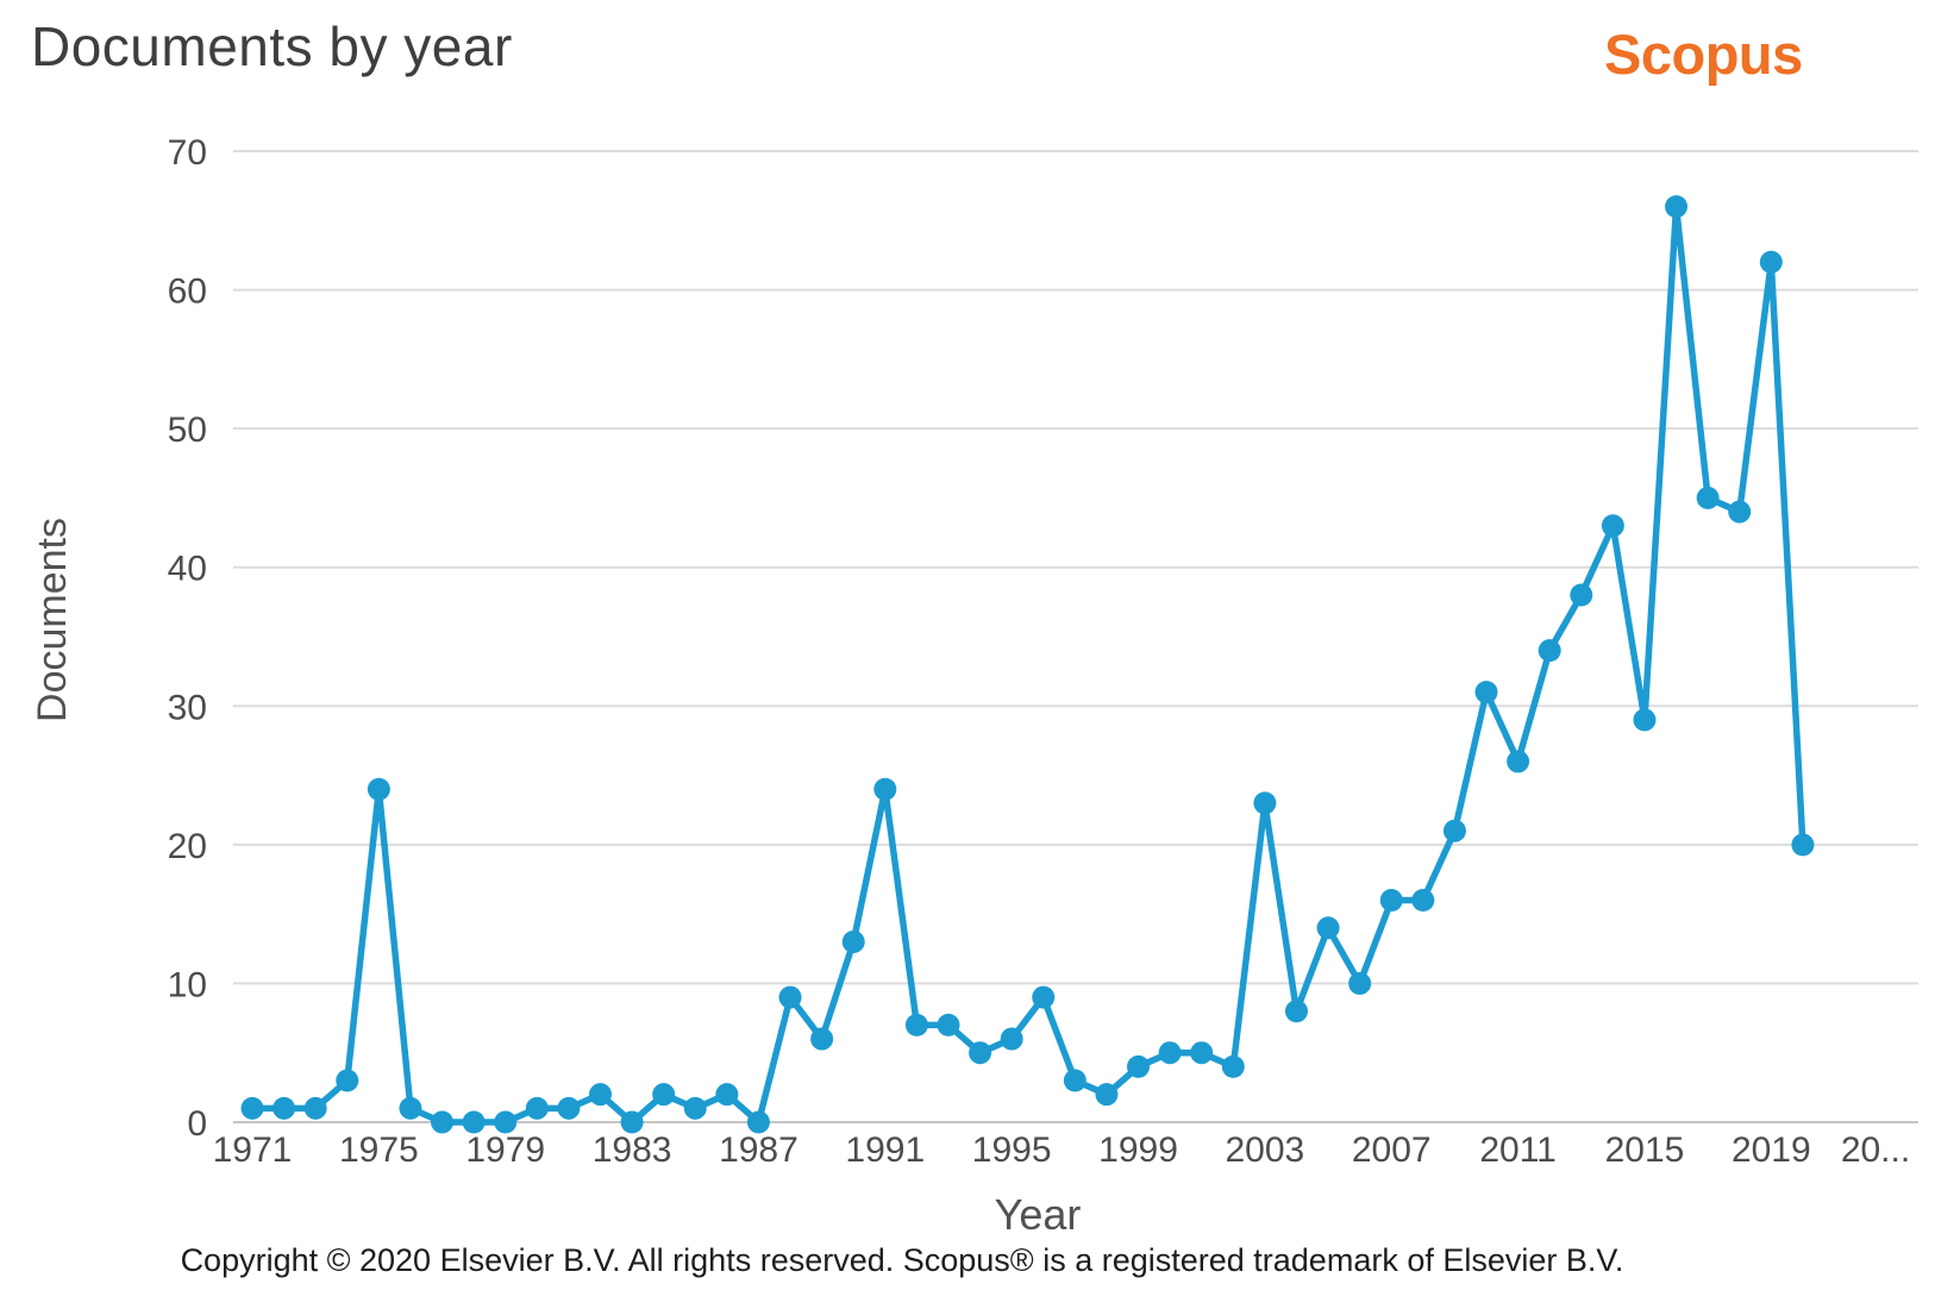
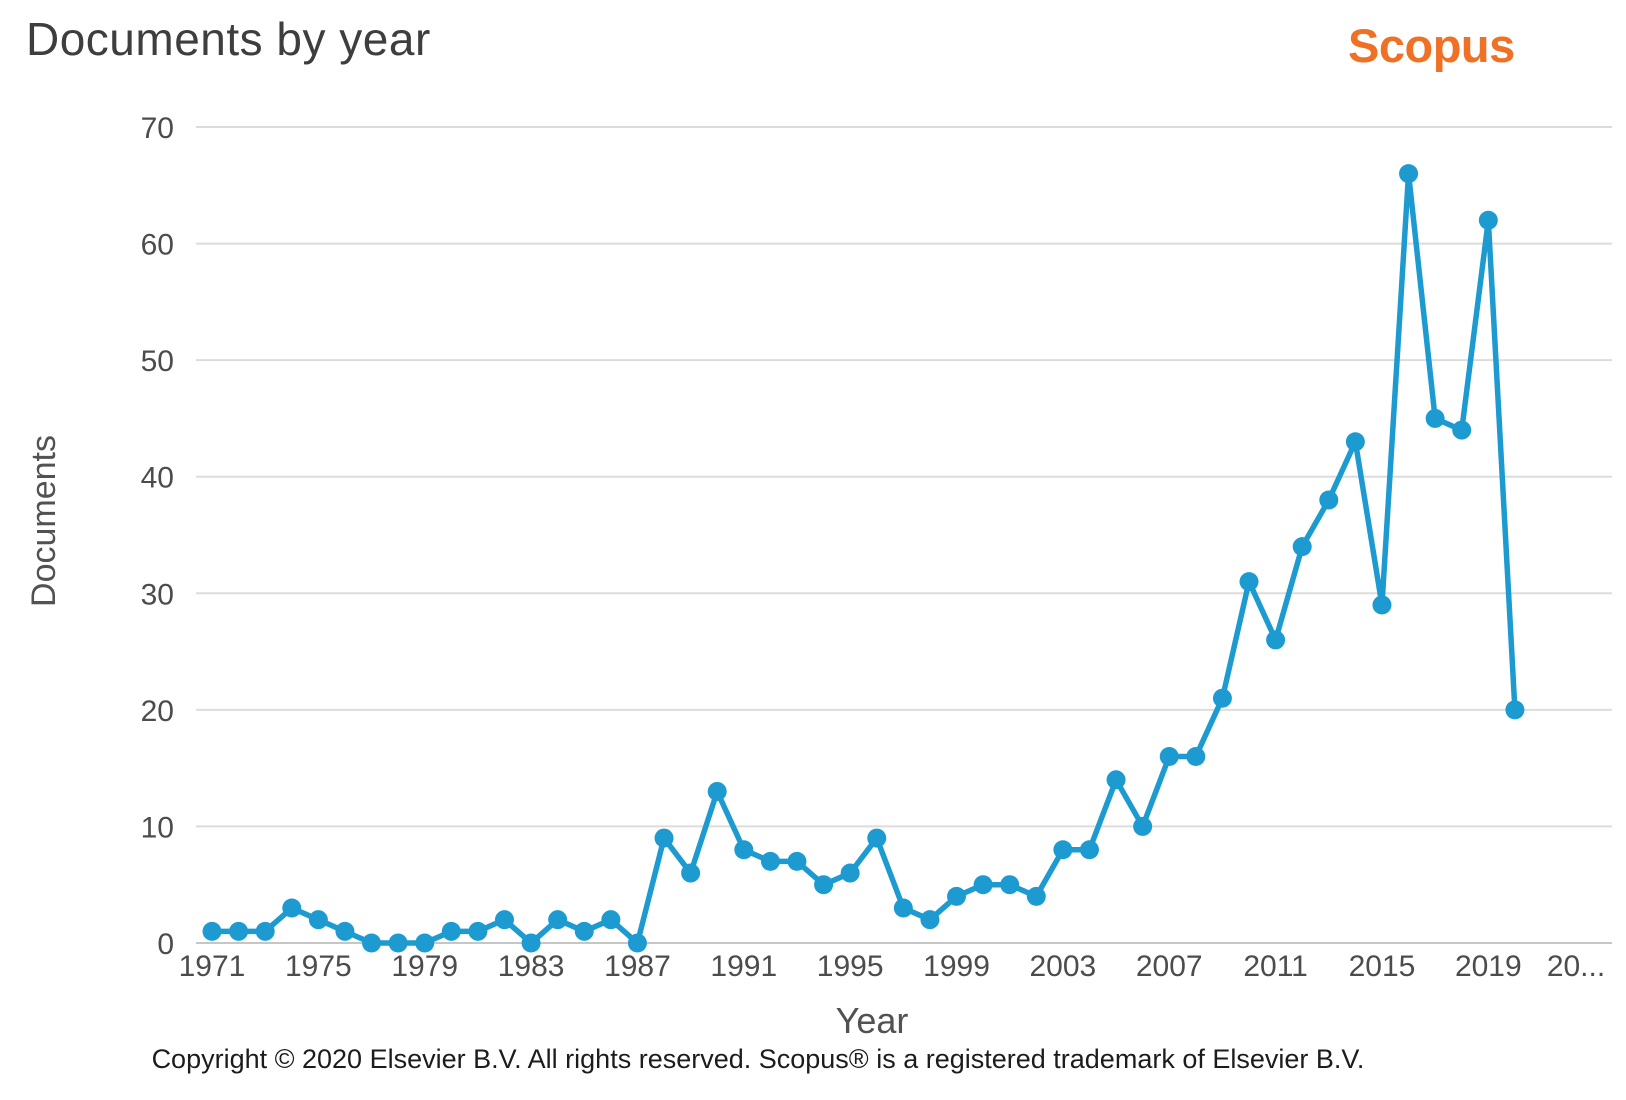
1975: 24 -> 2
1991: 24 -> 8
2003: 23 -> 8
